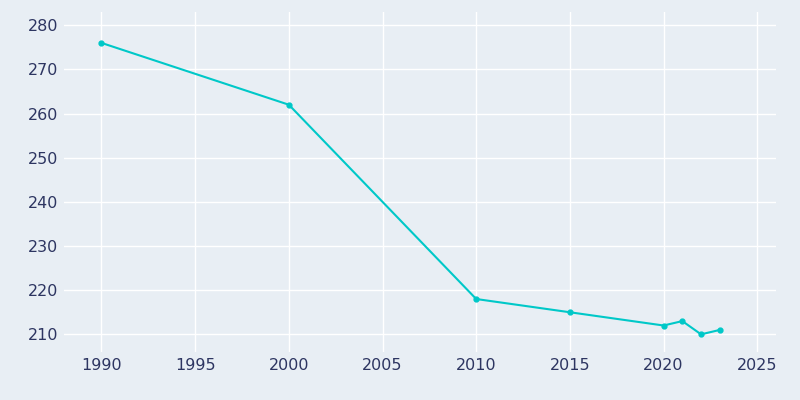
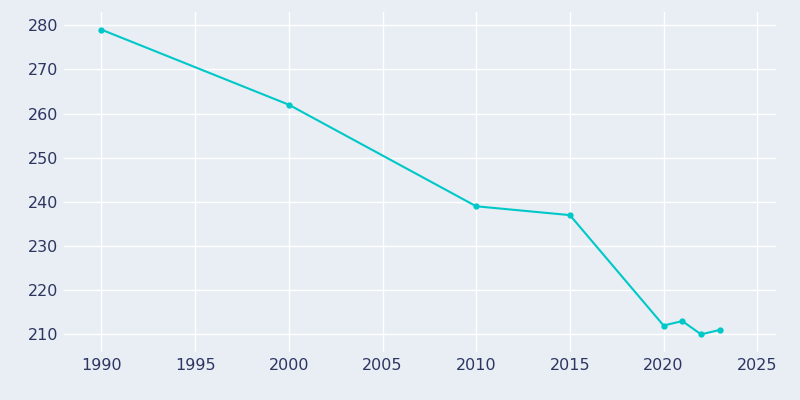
1990: 276 -> 279
2010: 218 -> 239
2015: 215 -> 237
